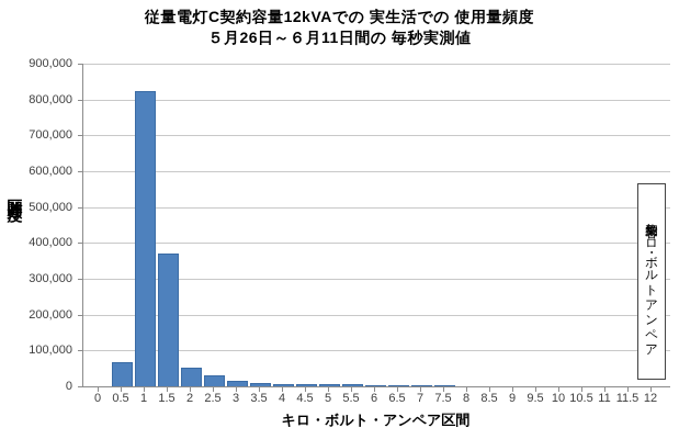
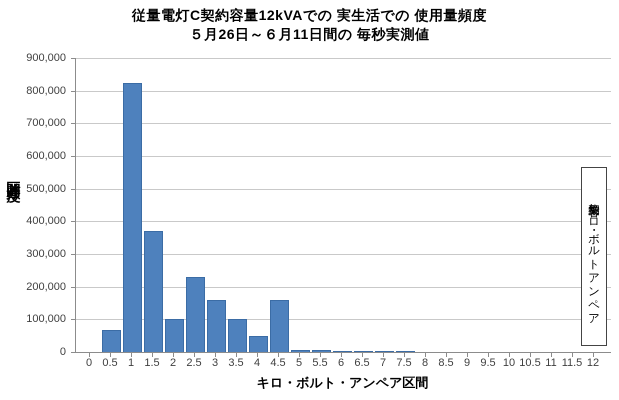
2: 50000 -> 100000
2.5: 30000 -> 230000
3: 20000 -> 160000
3.5: 10000 -> 100000
4: 10000 -> 50000
4.5: 10000 -> 160000
